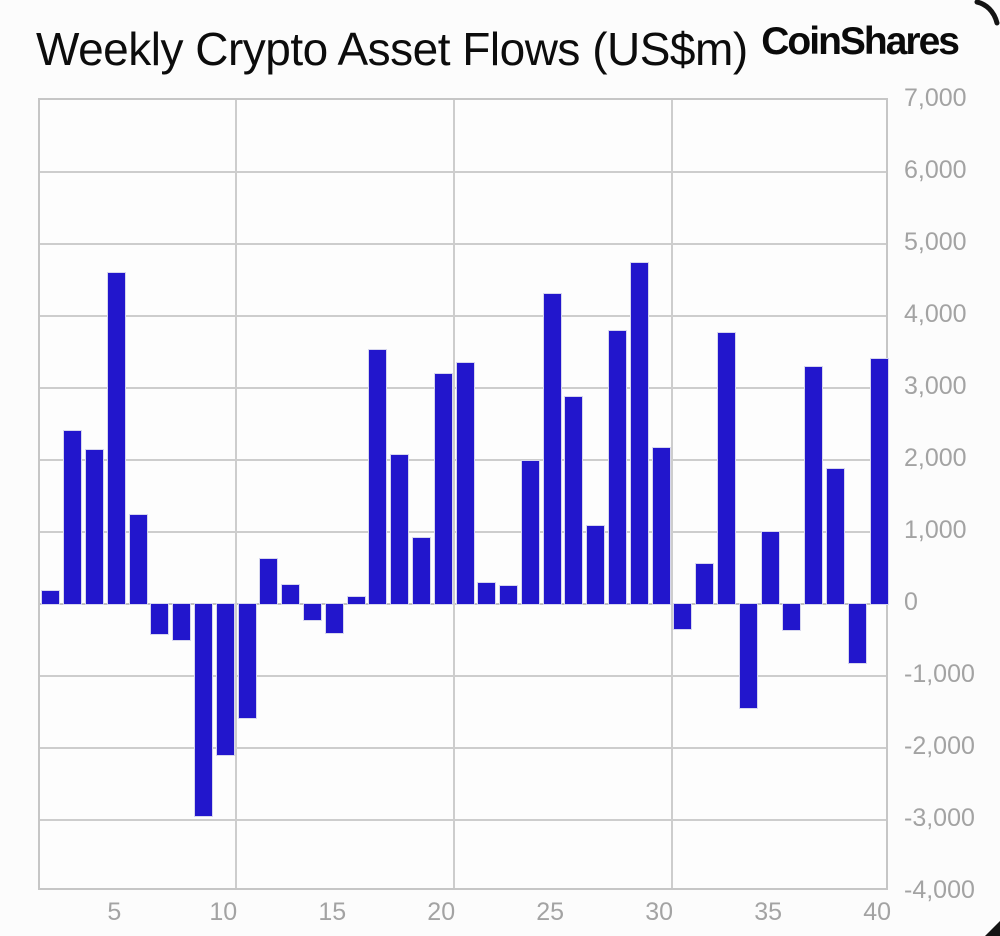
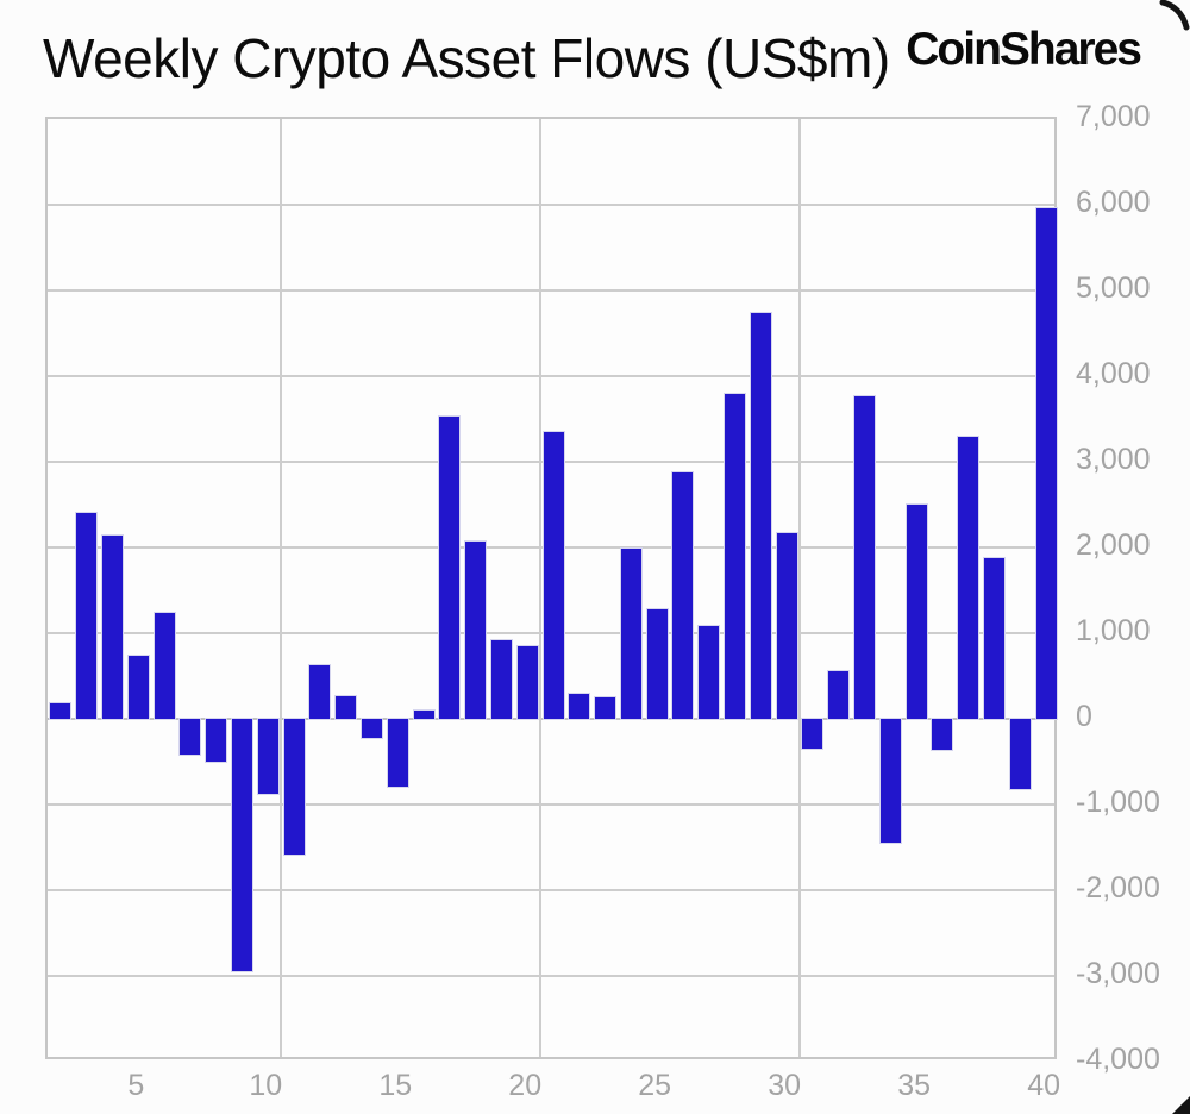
5: 4600 -> 700
10: -2100 -> -900
15: -400 -> -800
20: 3200 -> 800
25: 4300 -> 1300
35: 1000 -> 2500
40: 3400 -> 6000
